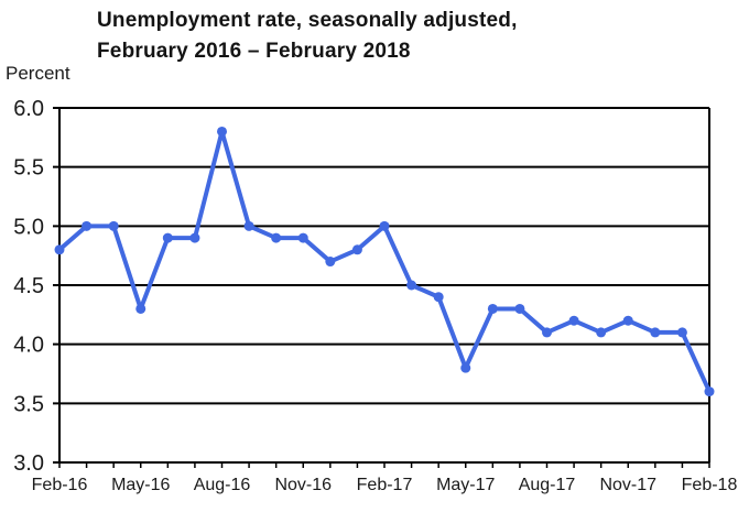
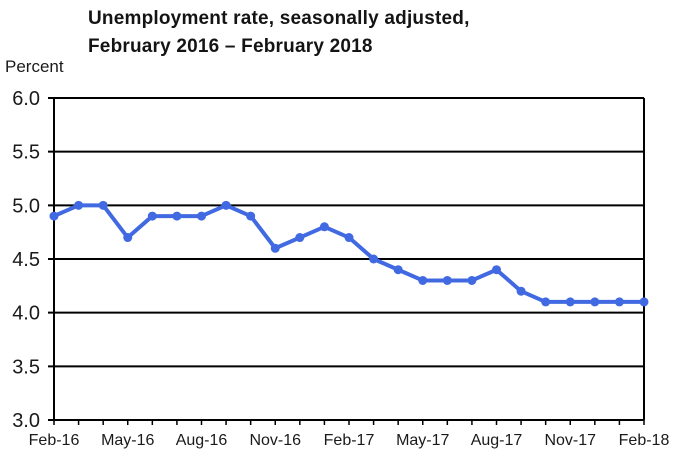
Feb-16: 4.8 -> 4.9
May-16: 4.3 -> 4.7
Aug-16: 5.8 -> 4.9
Nov-16: 4.9 -> 4.6
Feb-17: 5.0 -> 4.7
May-17: 3.8 -> 4.3
Aug-17: 4.1 -> 4.4
Nov-17: 4.2 -> 4.1
Feb-18: 3.6 -> 4.1
